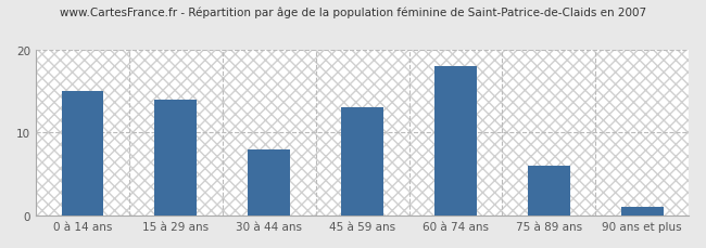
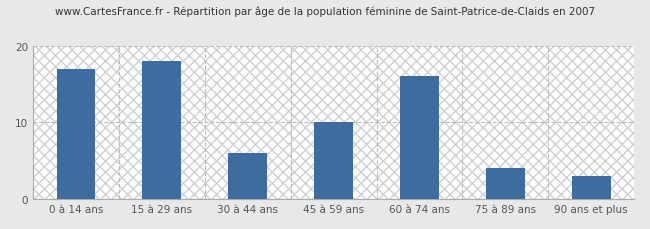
0 à 14 ans: 15 -> 17
15 à 29 ans: 14 -> 18
30 à 44 ans: 8 -> 6
45 à 59 ans: 13 -> 10
60 à 74 ans: 18 -> 16
75 à 89 ans: 6 -> 4
90 ans et plus: 1 -> 3
